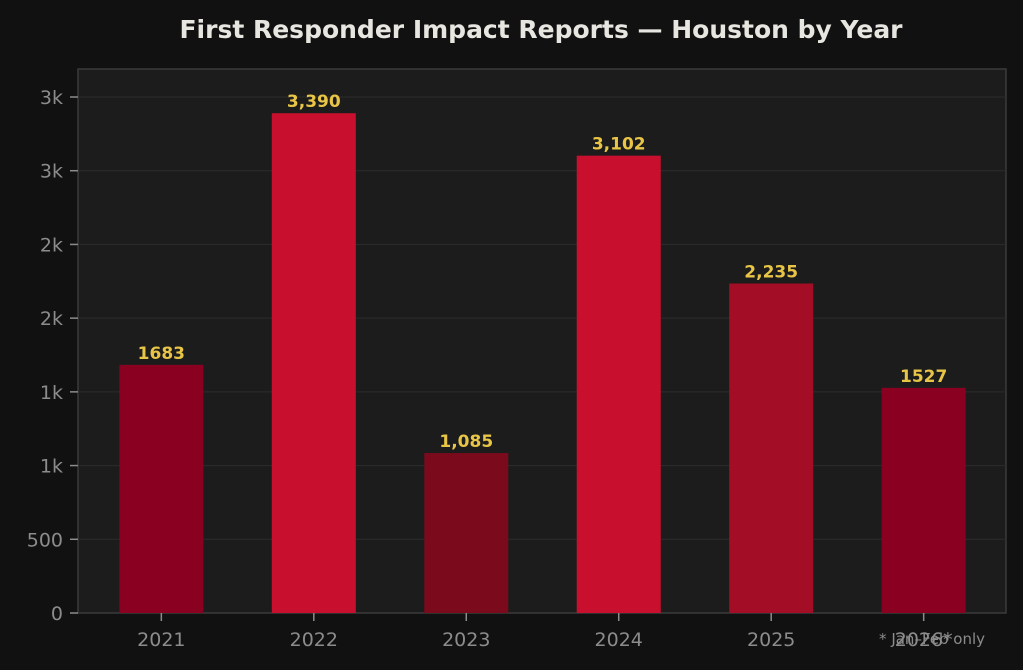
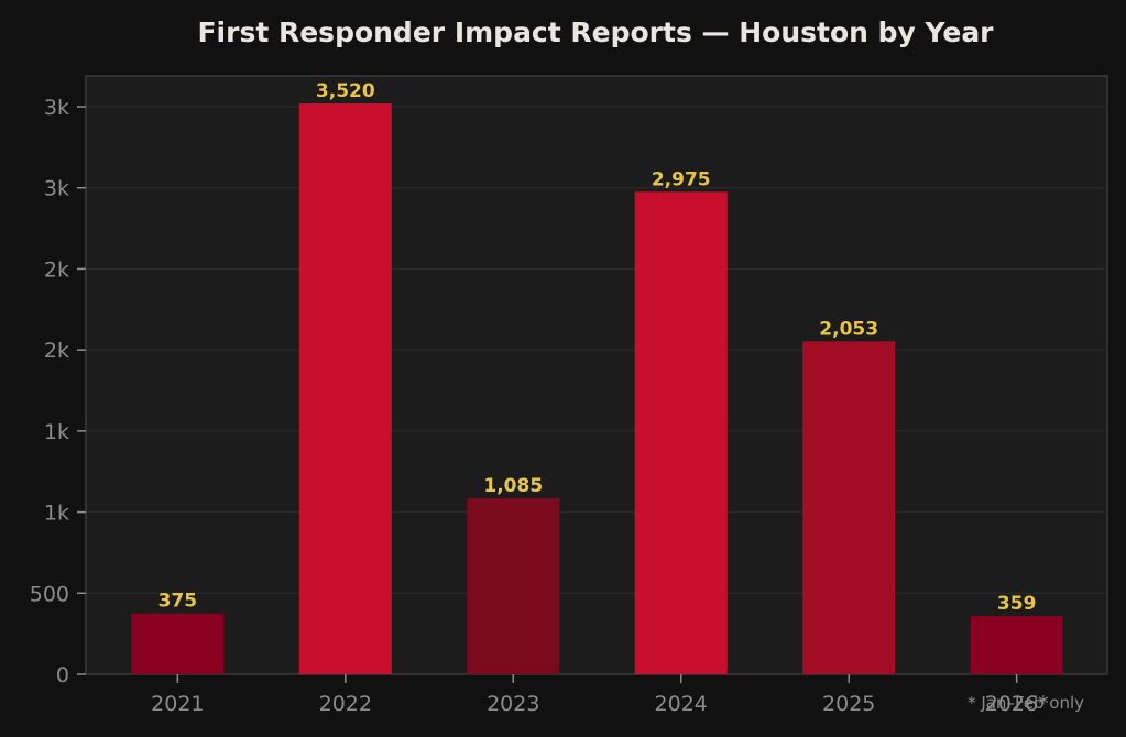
2021: 1683 -> 375
2022: 3,390 -> 3,520
2024: 3,102 -> 2,975
2025: 2,235 -> 2,053
2026*: 1527 -> 359
